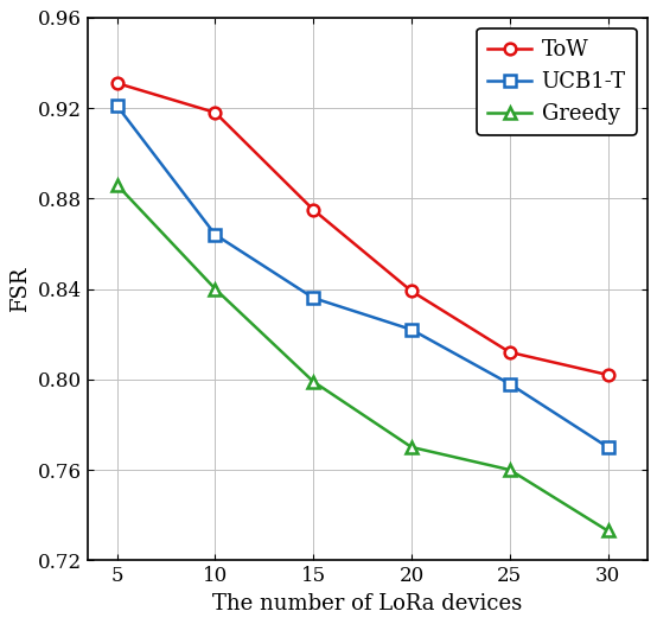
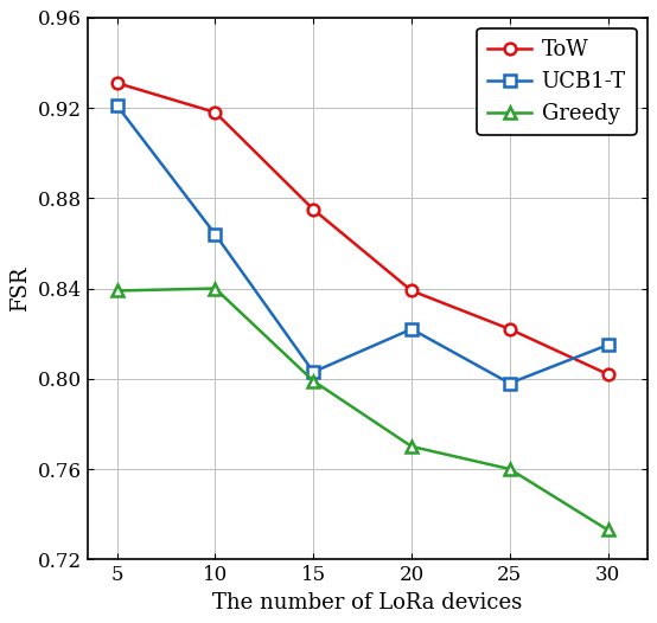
Greedy/5: 0.886 -> 0.839
UCB1-T/15: 0.836 -> 0.803
ToW/25: 0.812 -> 0.822
UCB1-T/30: 0.770 -> 0.815
